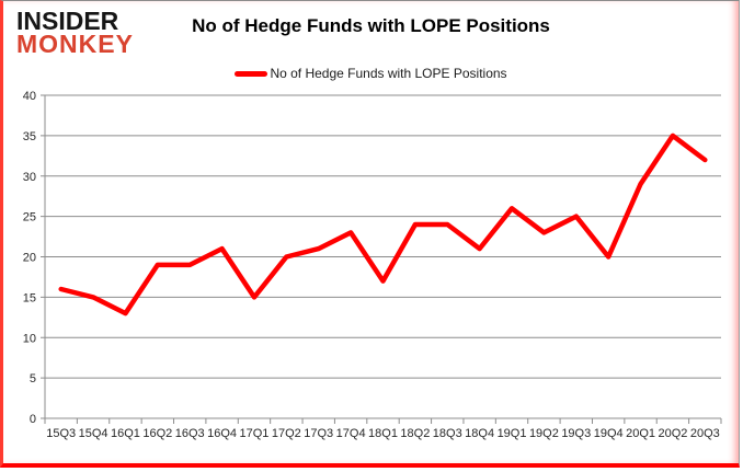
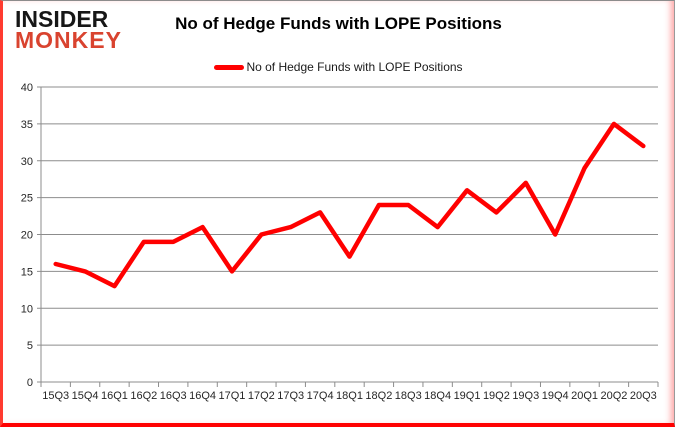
19Q3: 25 -> 27
